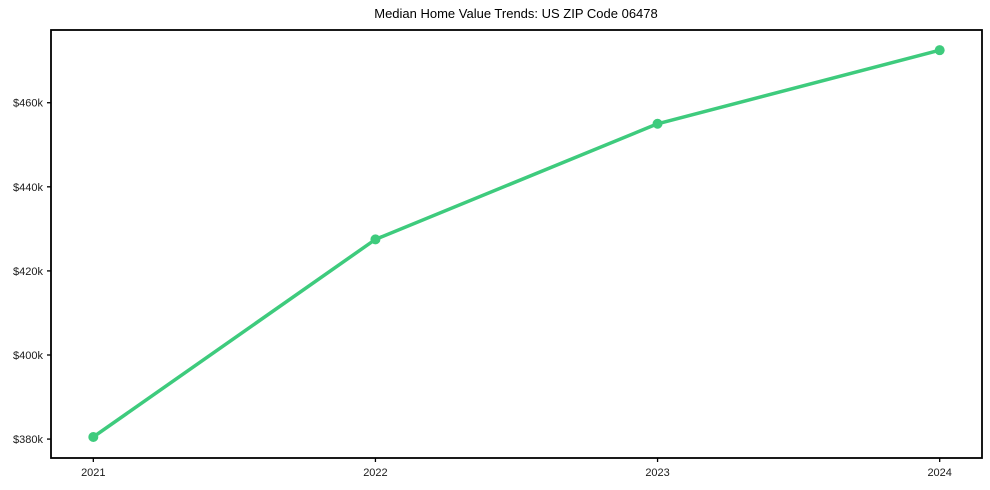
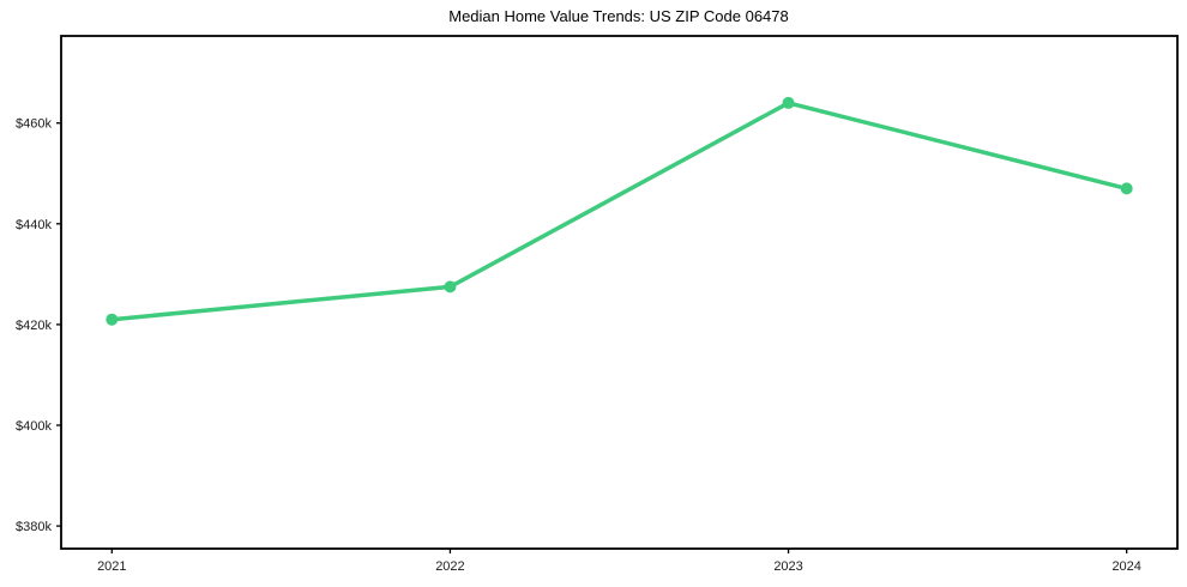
2021: $380k -> $421k
2023: $455k -> $464k
2024: $472k -> $447k
